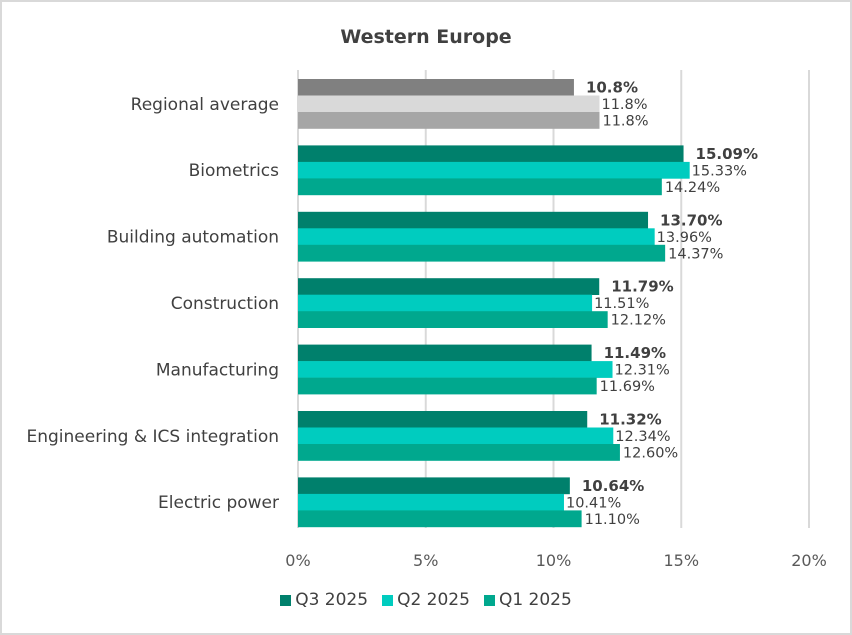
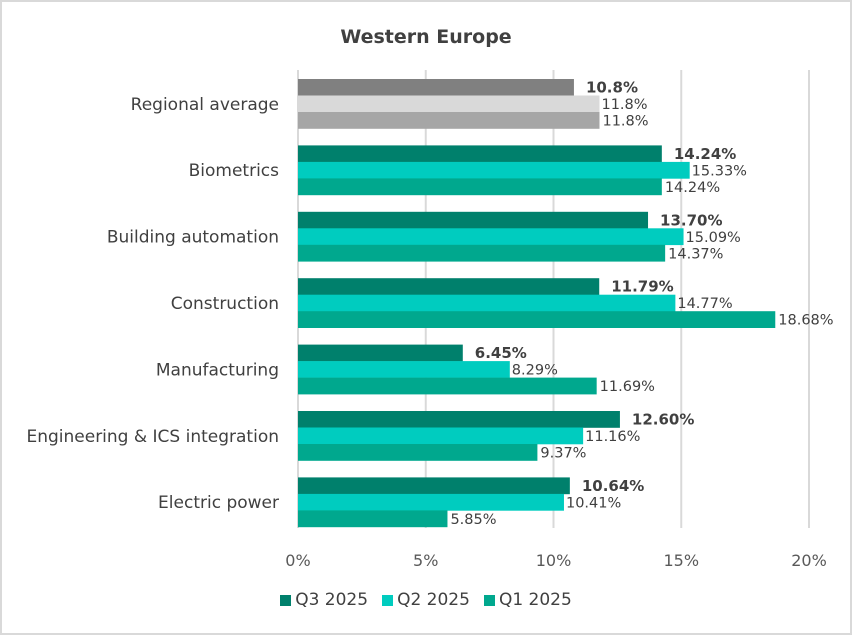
Q3 2025/Biometrics: 15.09% -> 14.24%
Q2 2025/Building automation: 13.96% -> 15.09%
Q2 2025/Construction: 11.51% -> 14.77%
Q1 2025/Construction: 12.12% -> 18.68%
Q3 2025/Manufacturing: 11.49% -> 6.45%
Q2 2025/Manufacturing: 12.31% -> 8.29%
Q3 2025/Engineering & ICS integration: 11.32% -> 12.60%
Q2 2025/Engineering & ICS integration: 12.34% -> 11.16%
Q1 2025/Engineering & ICS integration: 12.60% -> 9.37%
Q1 2025/Electric power: 11.10% -> 5.85%
